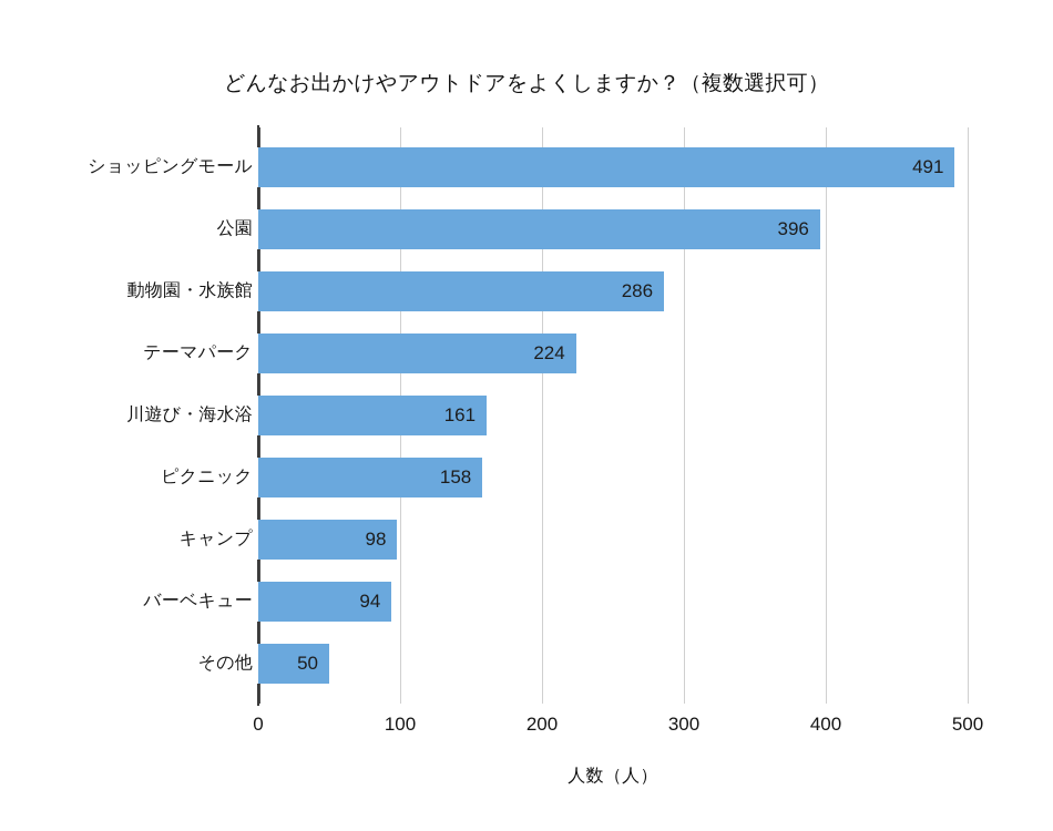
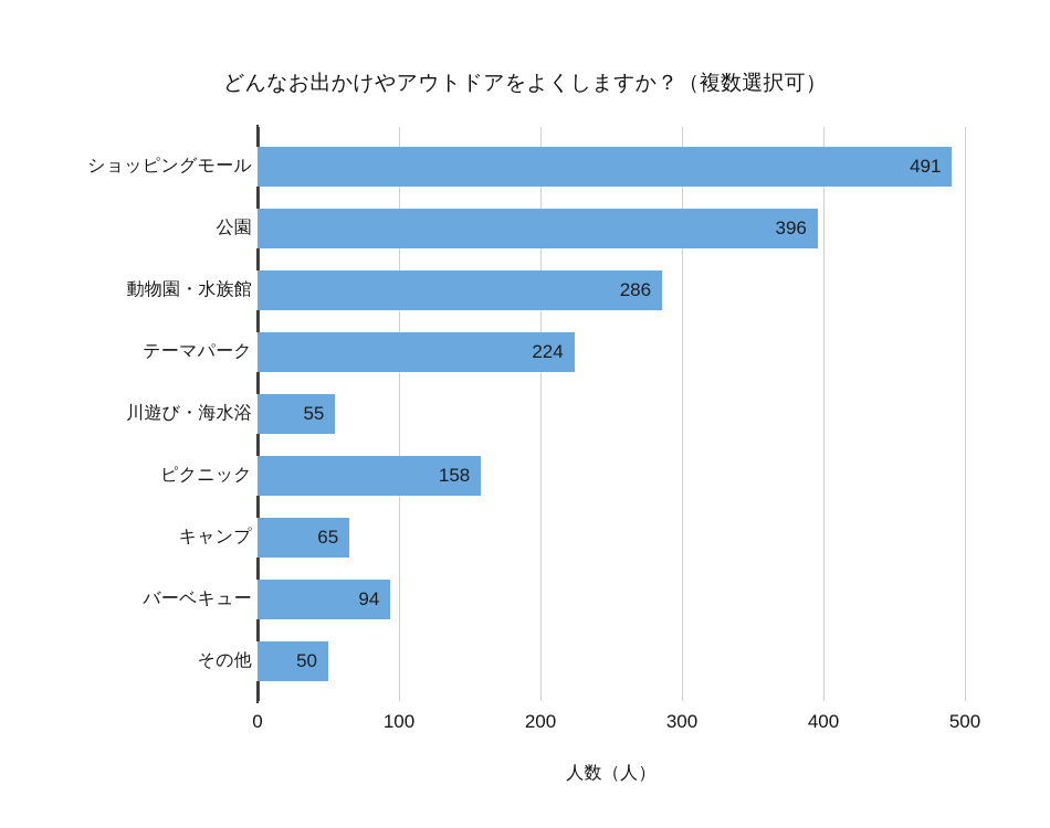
川遊び・海水浴: 161 -> 55
キャンプ: 98 -> 65
